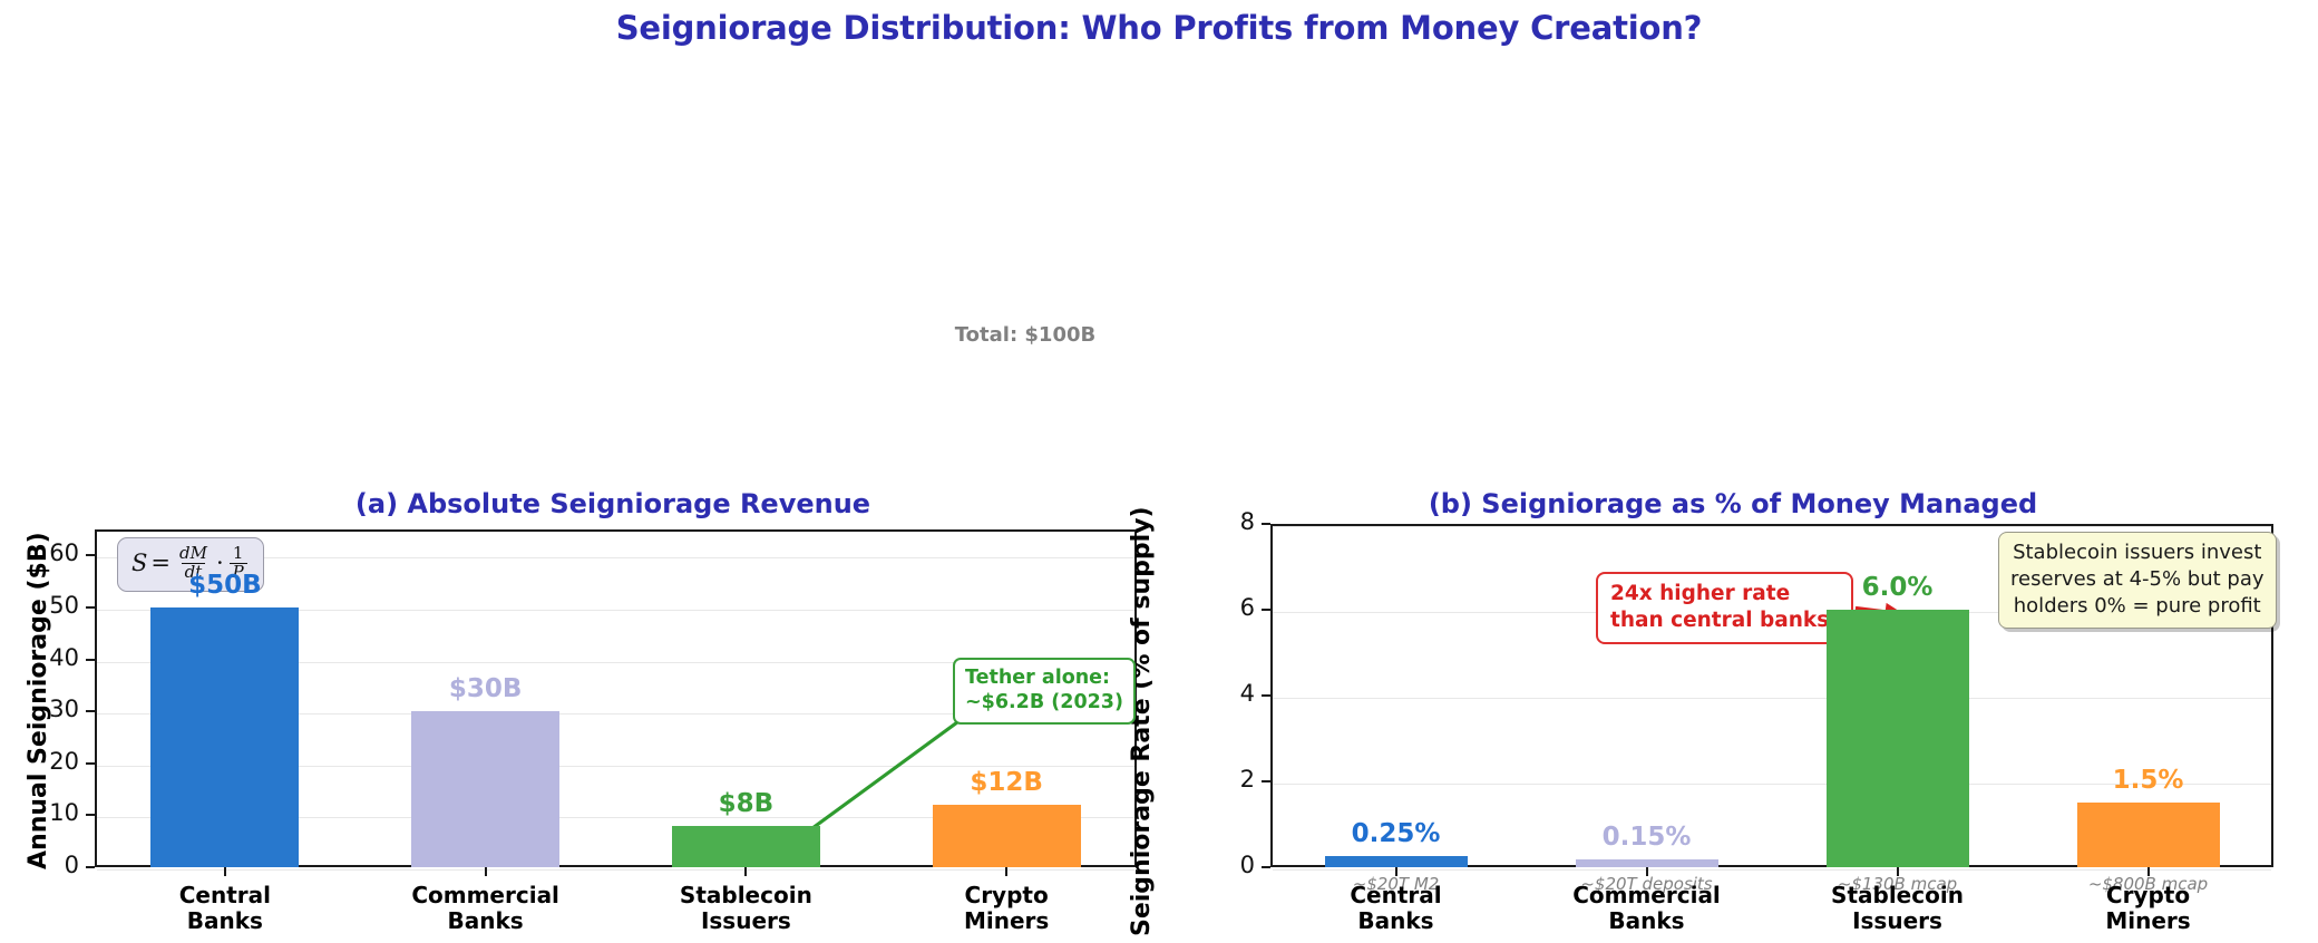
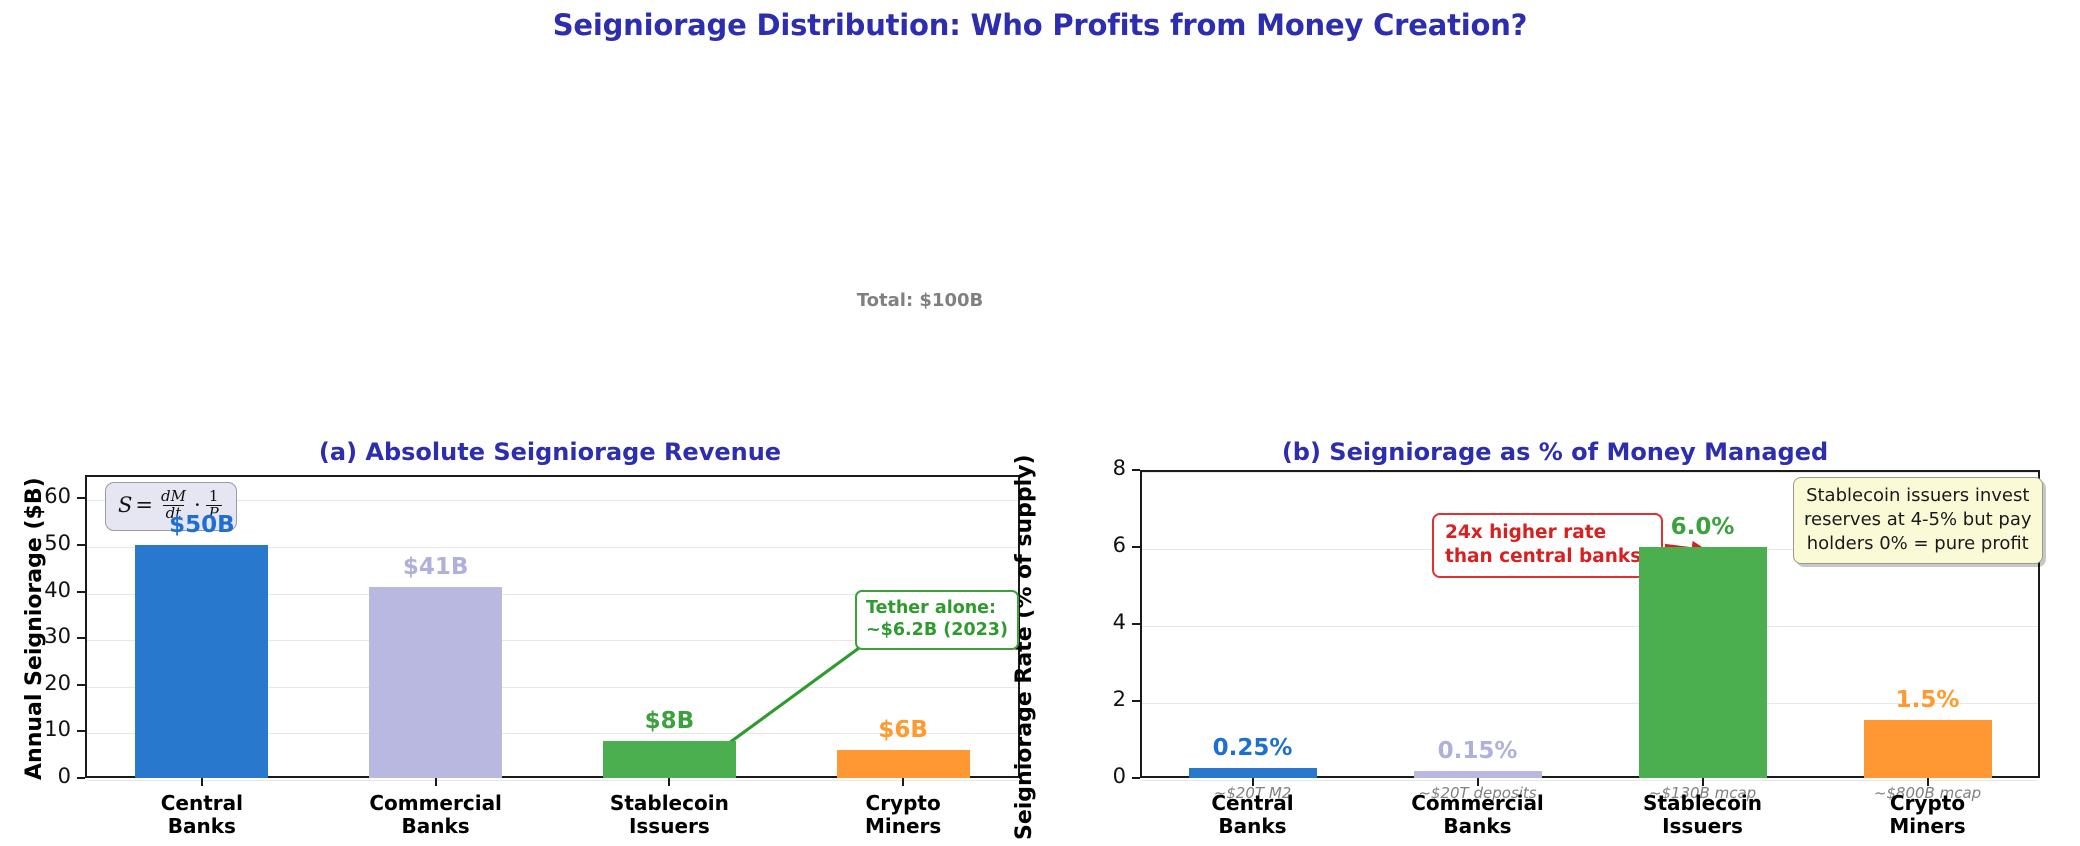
(a) Absolute Seigniorage Revenue/Commercial Banks: $30B -> $41B
(a) Absolute Seigniorage Revenue/Crypto Miners: $12B -> $6B
